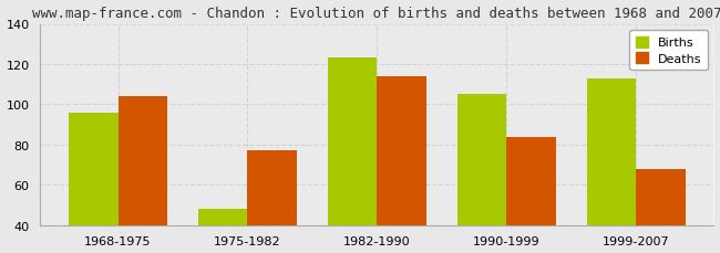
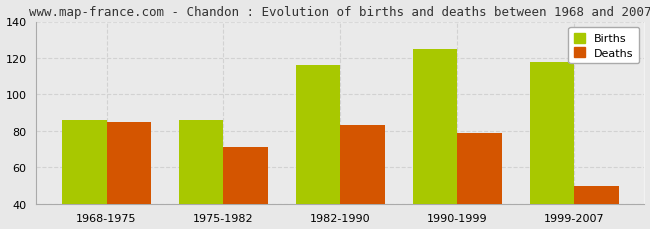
Births/1968-1975: 96 -> 86
Deaths/1968-1975: 104 -> 85
Births/1975-1982: 48 -> 86
Deaths/1975-1982: 77 -> 71
Births/1982-1990: 123 -> 116
Deaths/1982-1990: 114 -> 83
Births/1990-1999: 105 -> 125
Deaths/1990-1999: 84 -> 79
Births/1999-2007: 113 -> 118
Deaths/1999-2007: 68 -> 50
